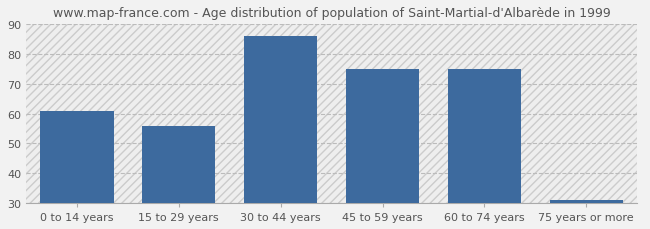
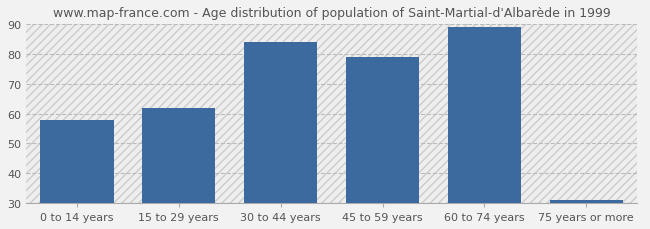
0 to 14 years: 61 -> 58
15 to 29 years: 56 -> 62
30 to 44 years: 86 -> 84
45 to 59 years: 75 -> 79
60 to 74 years: 75 -> 89
